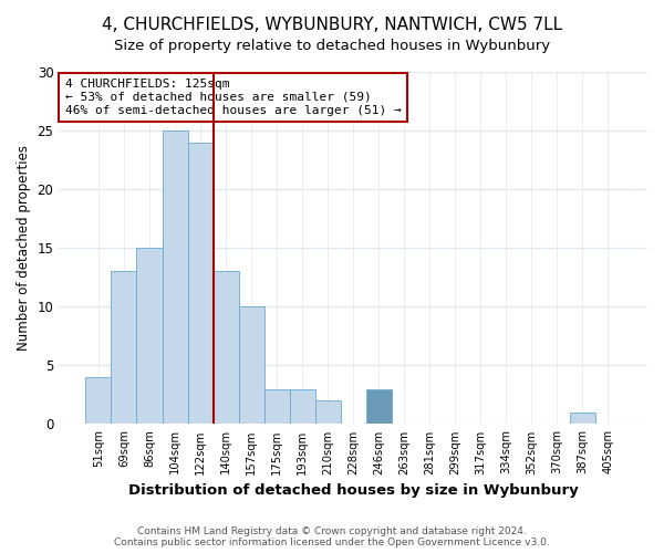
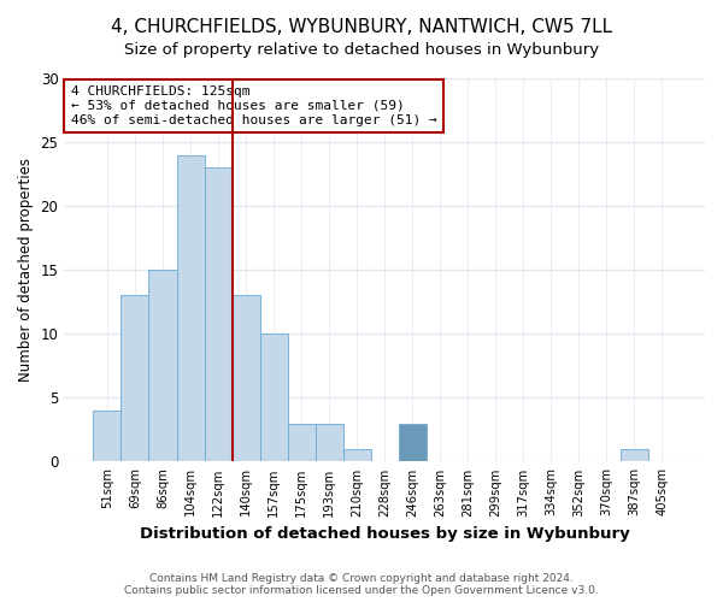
104sqm: 25 -> 24
122sqm: 24 -> 23
210sqm: 2 -> 1
